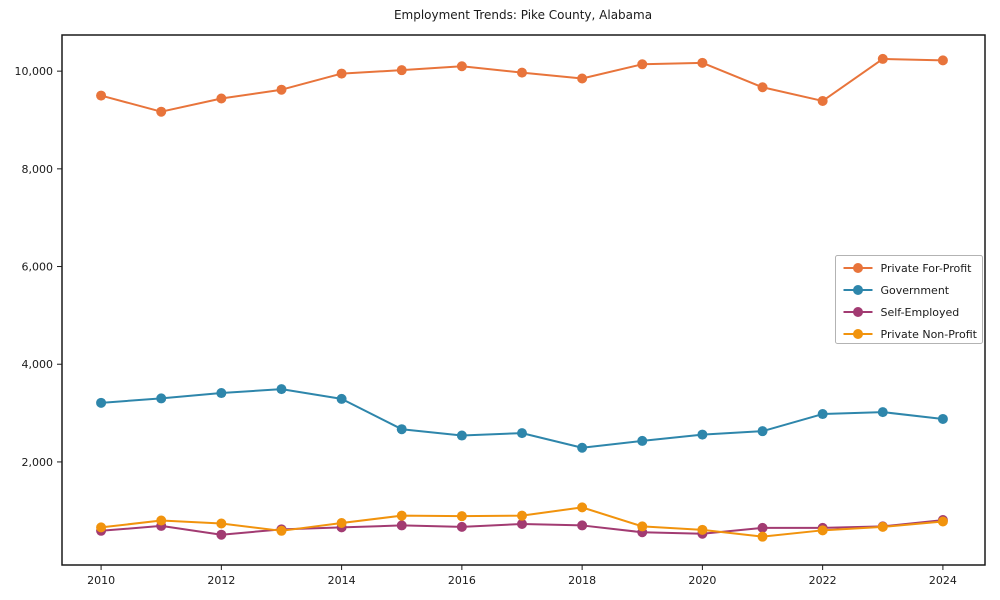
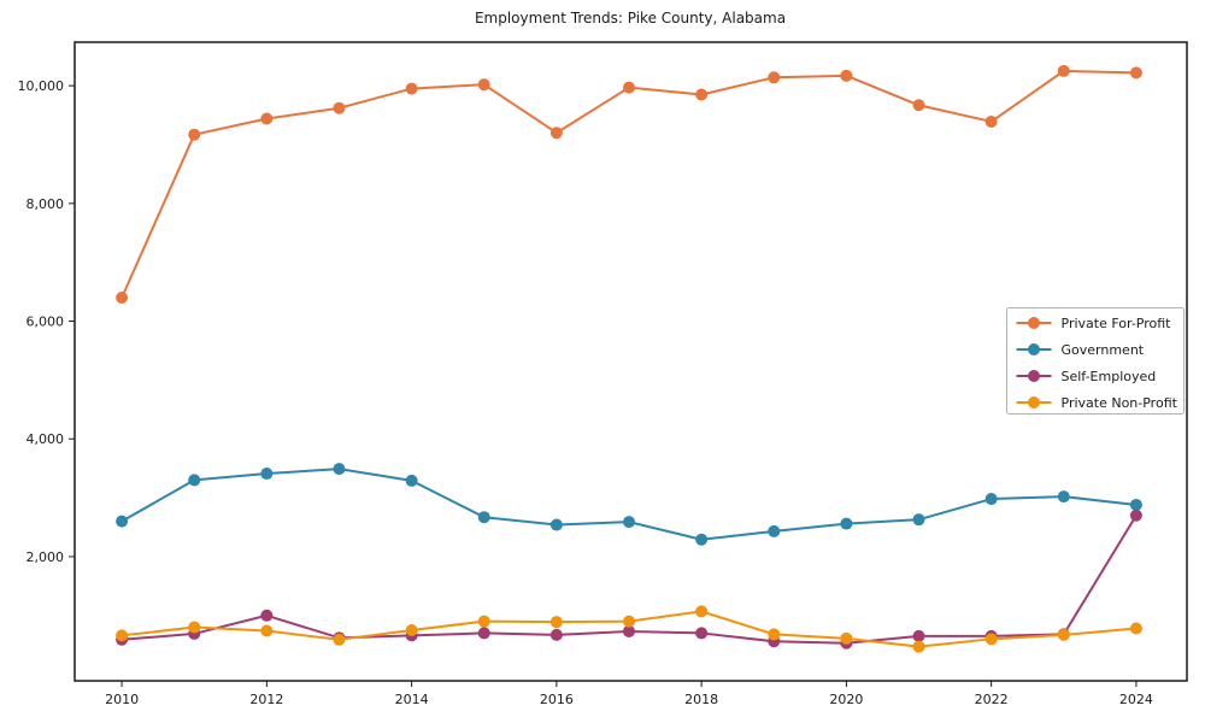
Private For-Profit/2010: 9500 -> 6400
Government/2010: 3200 -> 2600
Self-Employed/2012: 500 -> 1000
Private For-Profit/2016: 10100 -> 9200
Self-Employed/2024: 800 -> 2700
